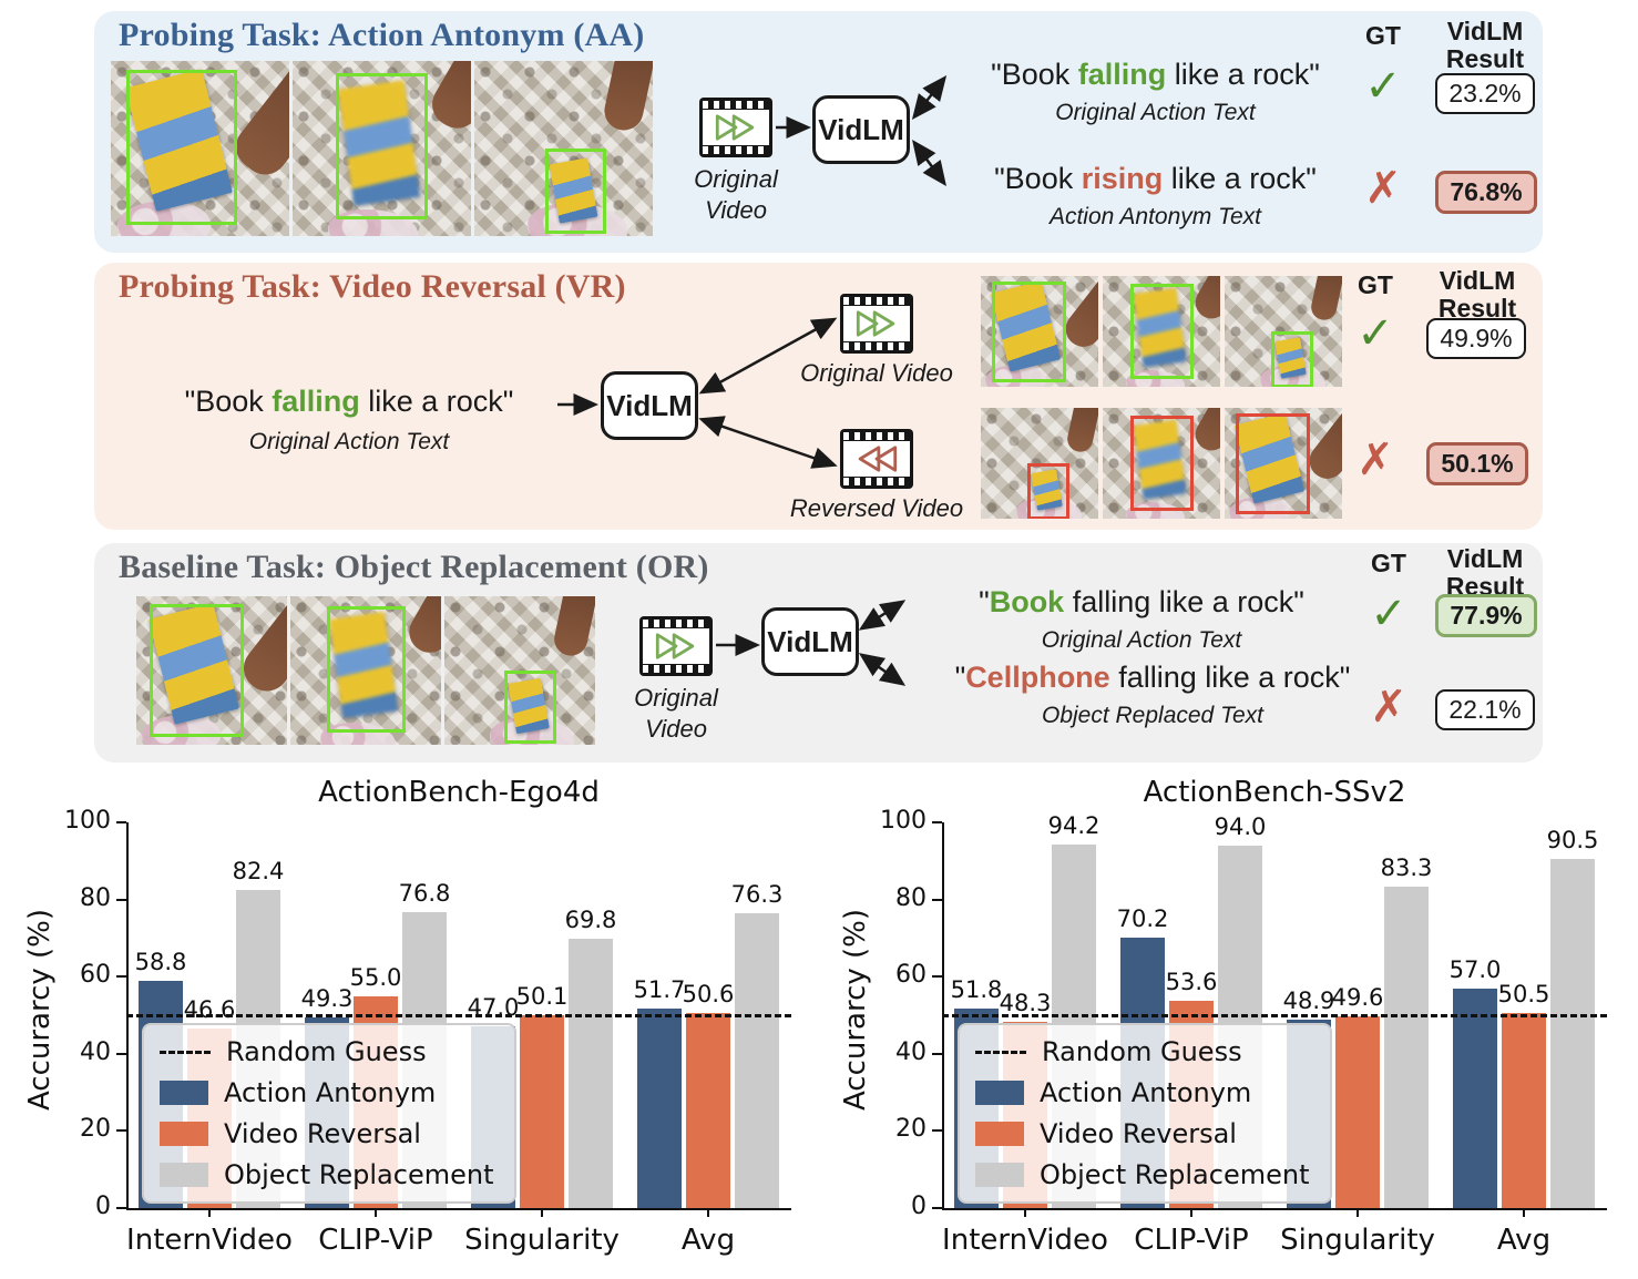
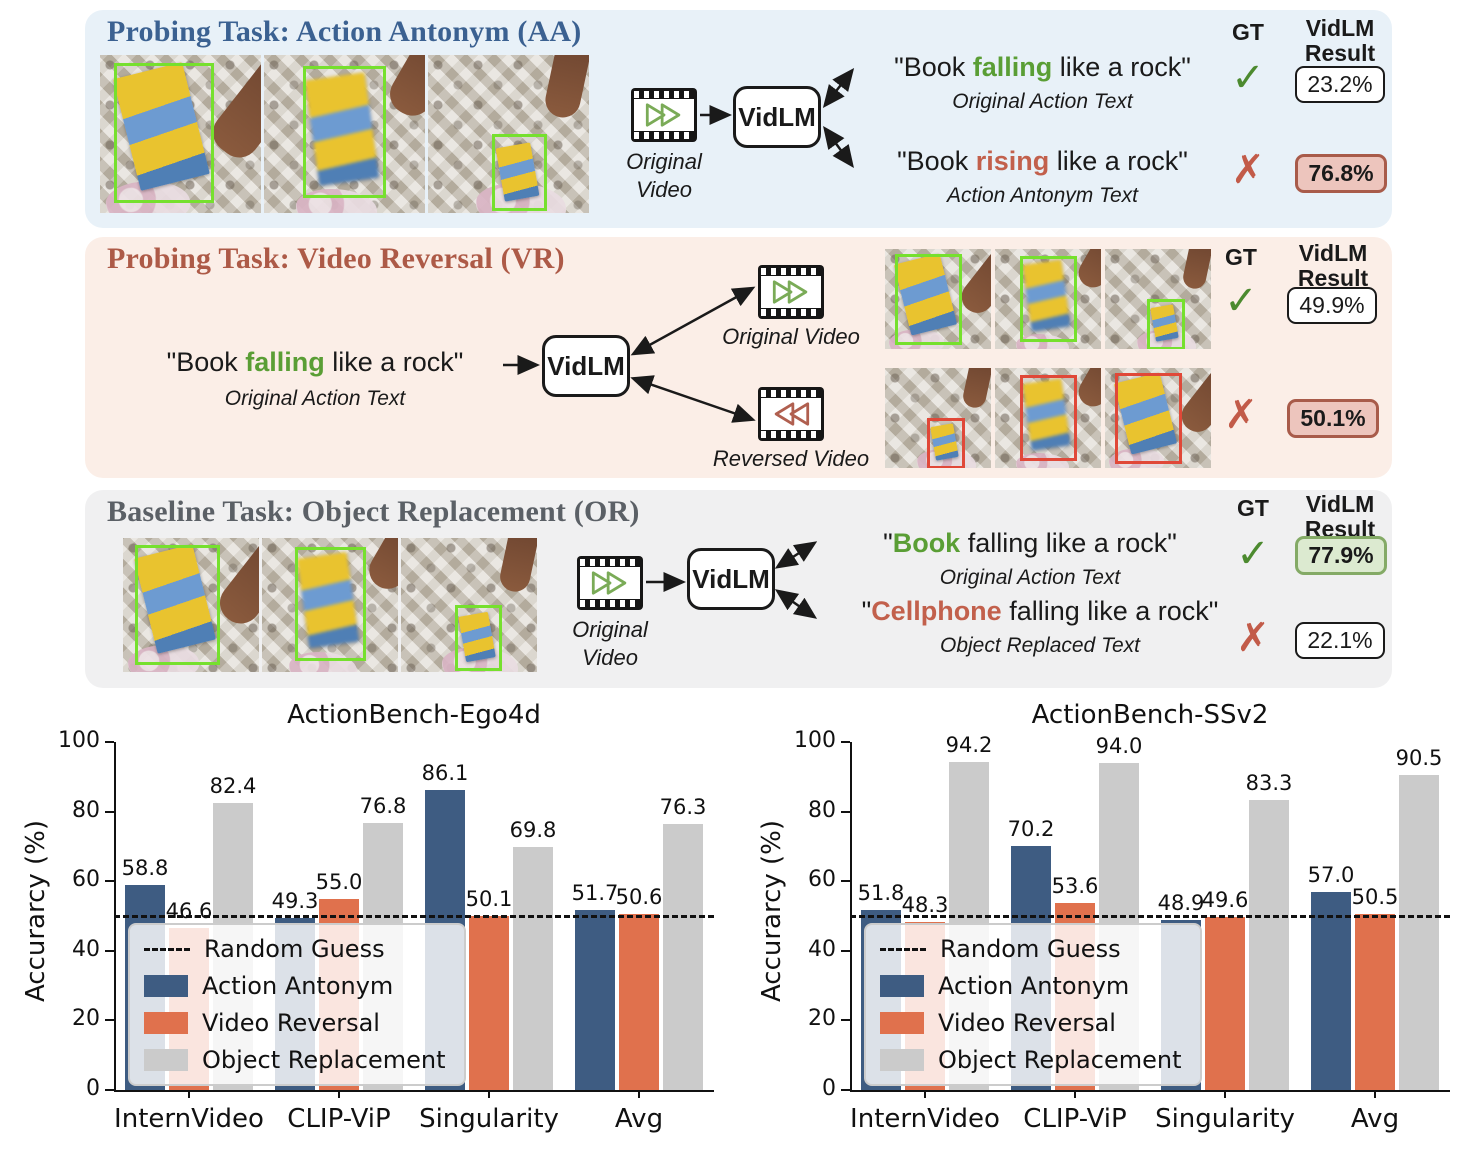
ActionBench-Ego4d/Action Antonym/Singularity: 47.0 -> 86.1
